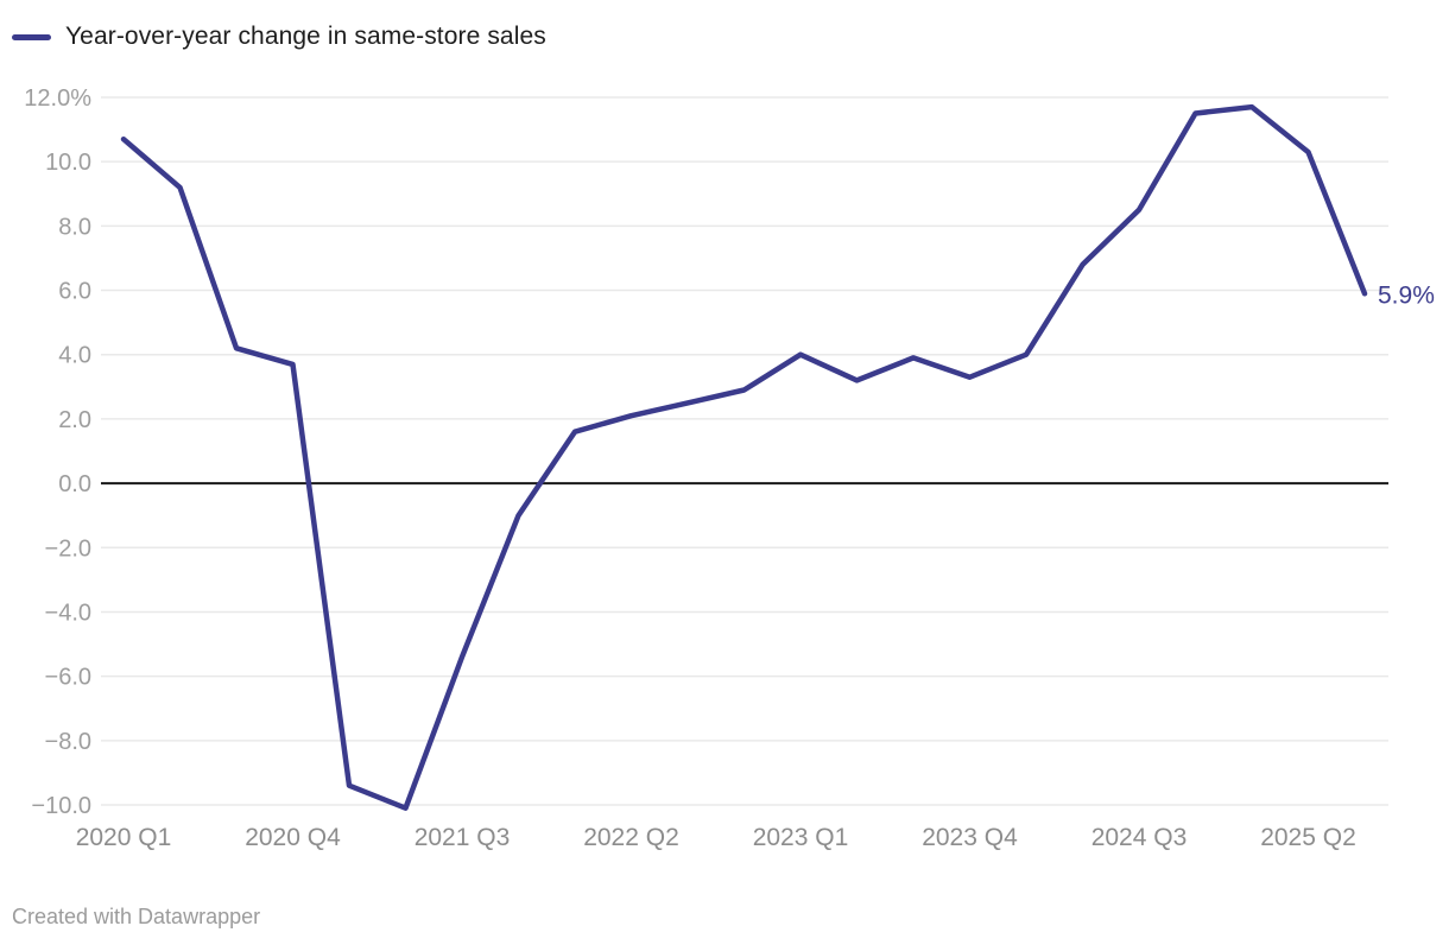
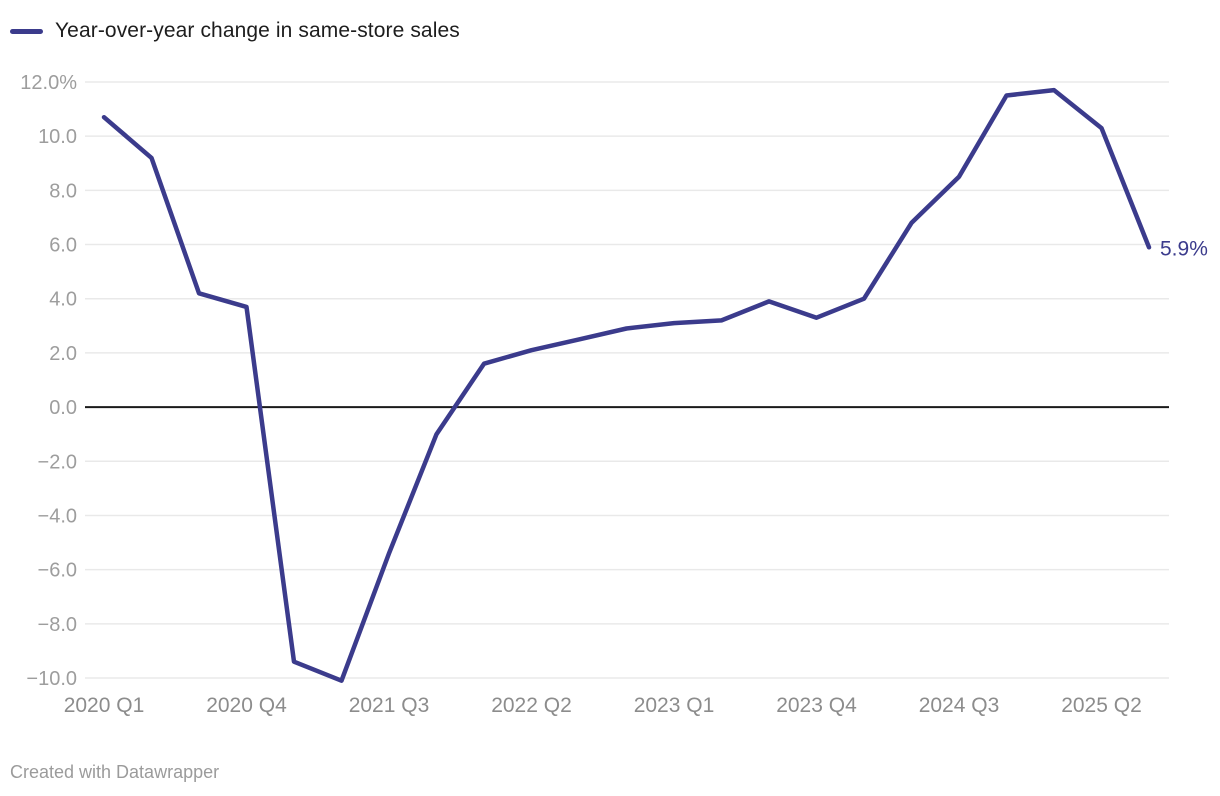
2023 Q1: 4.0% -> 3.1%
